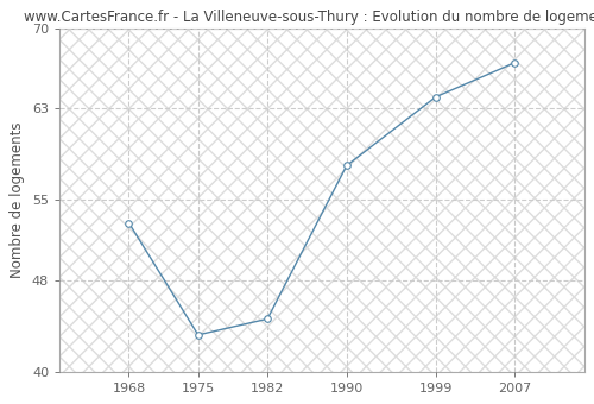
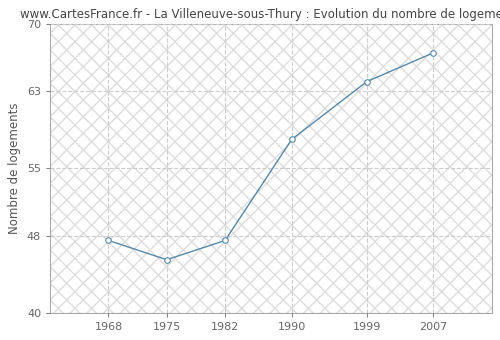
1968: 53.0 -> 47.5
1975: 43.2 -> 45.5
1982: 44.6 -> 47.5
